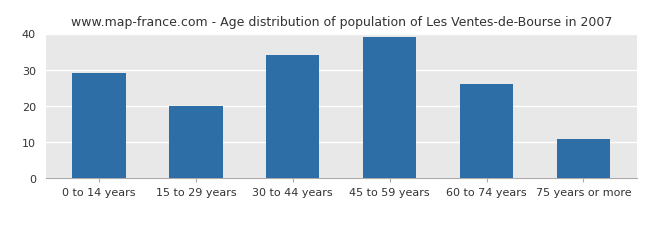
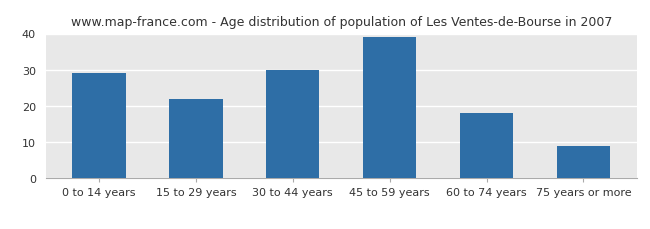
15 to 29 years: 20 -> 22
30 to 44 years: 34 -> 30
60 to 74 years: 26 -> 18
75 years or more: 11 -> 9
